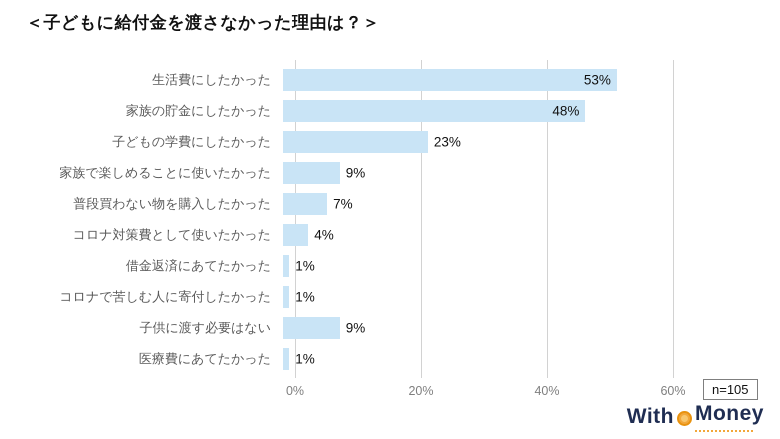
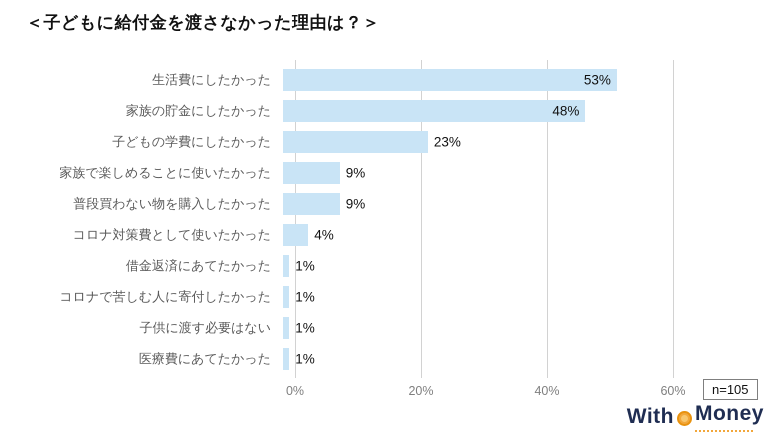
普段買わない物を購入したかった: 7% -> 9%
子供に渡す必要はない: 9% -> 1%
